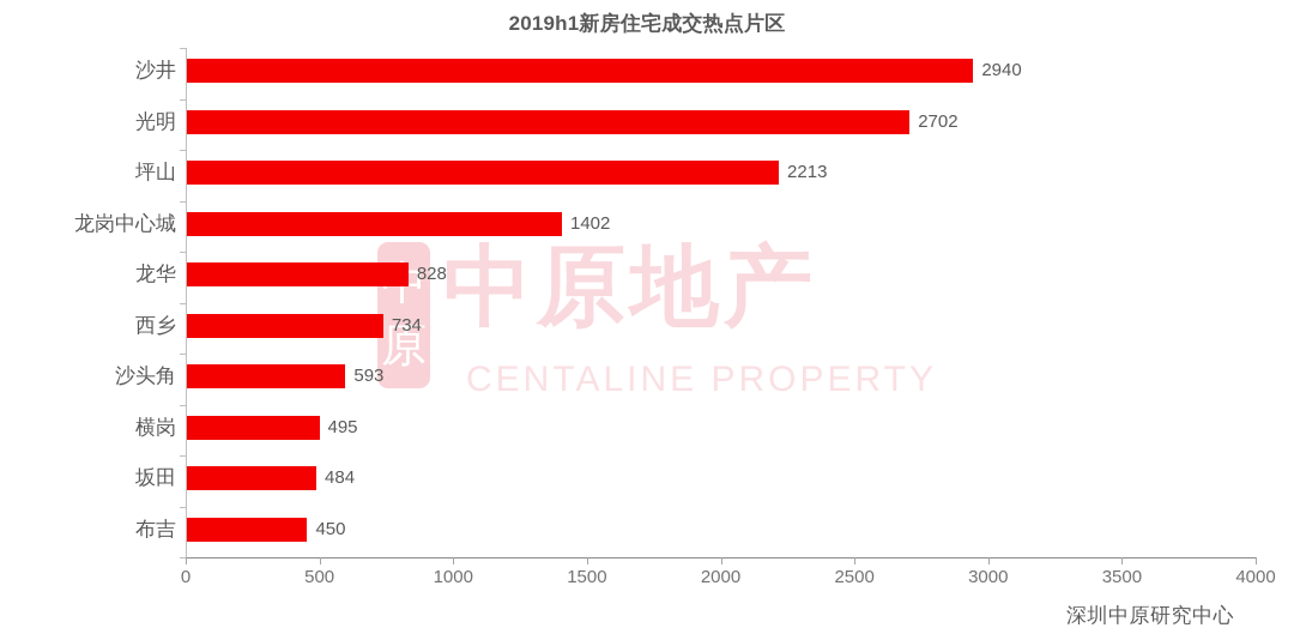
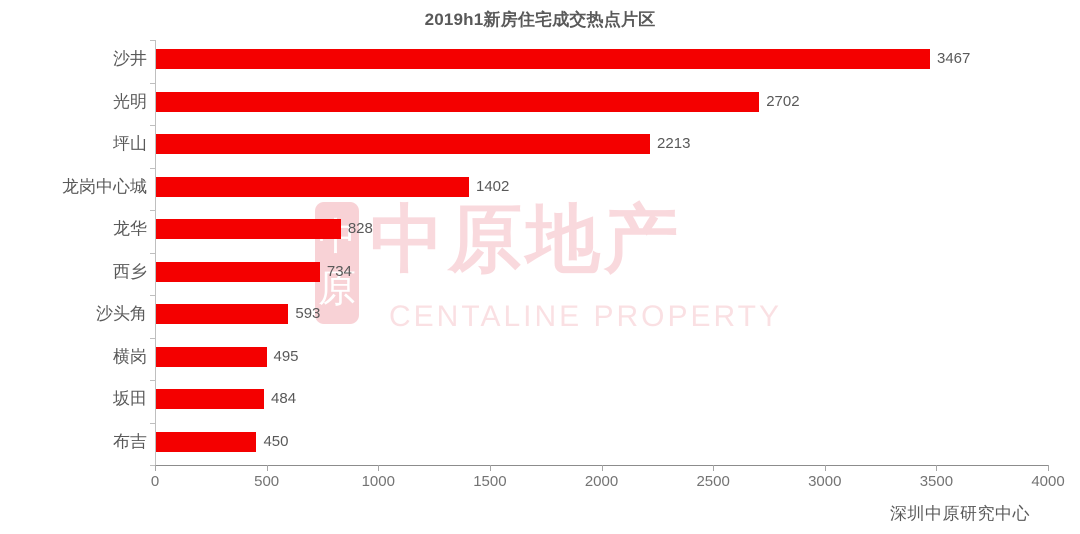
沙井: 2940 -> 3467
